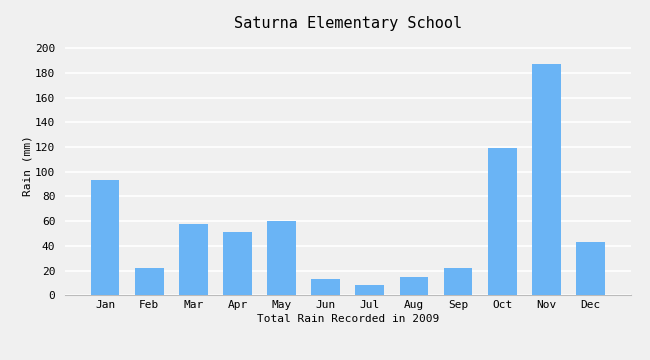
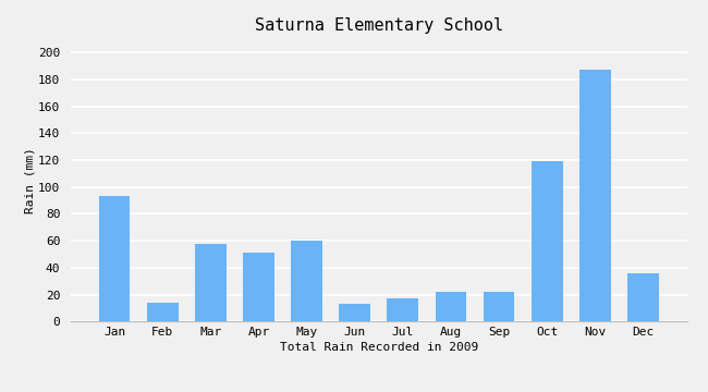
Feb: 22 -> 14
Jul: 8 -> 17
Aug: 15 -> 22
Dec: 43 -> 36
